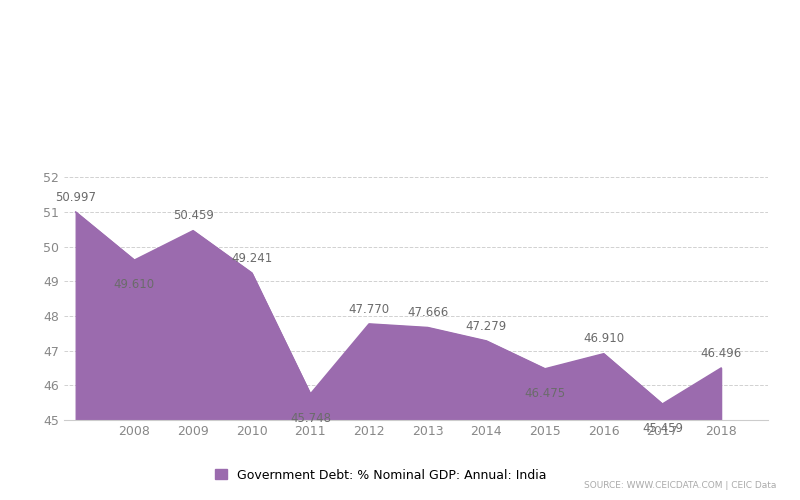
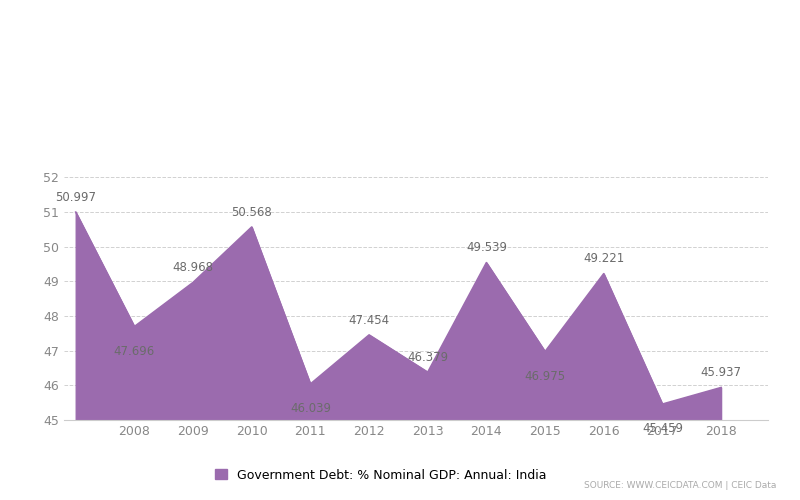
2008: 49.610 -> 47.696
2009: 50.459 -> 48.968
2010: 49.241 -> 50.568
2011: 45.748 -> 46.039
2012: 47.770 -> 47.454
2013: 47.666 -> 46.379
2014: 47.279 -> 49.539
2015: 46.475 -> 46.975
2016: 46.910 -> 49.221
2018: 46.496 -> 45.937
